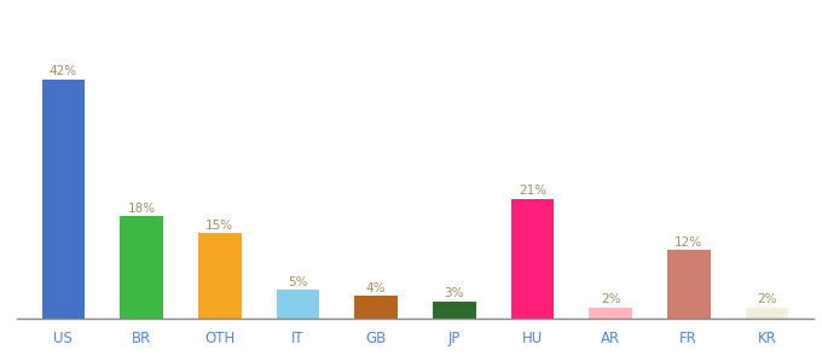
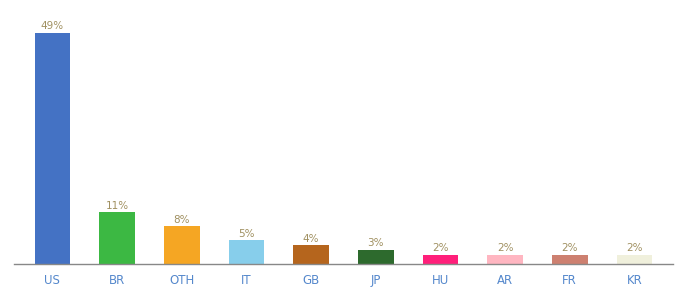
US: 42% -> 49%
BR: 18% -> 11%
OTH: 15% -> 8%
HU: 21% -> 2%
FR: 12% -> 2%
